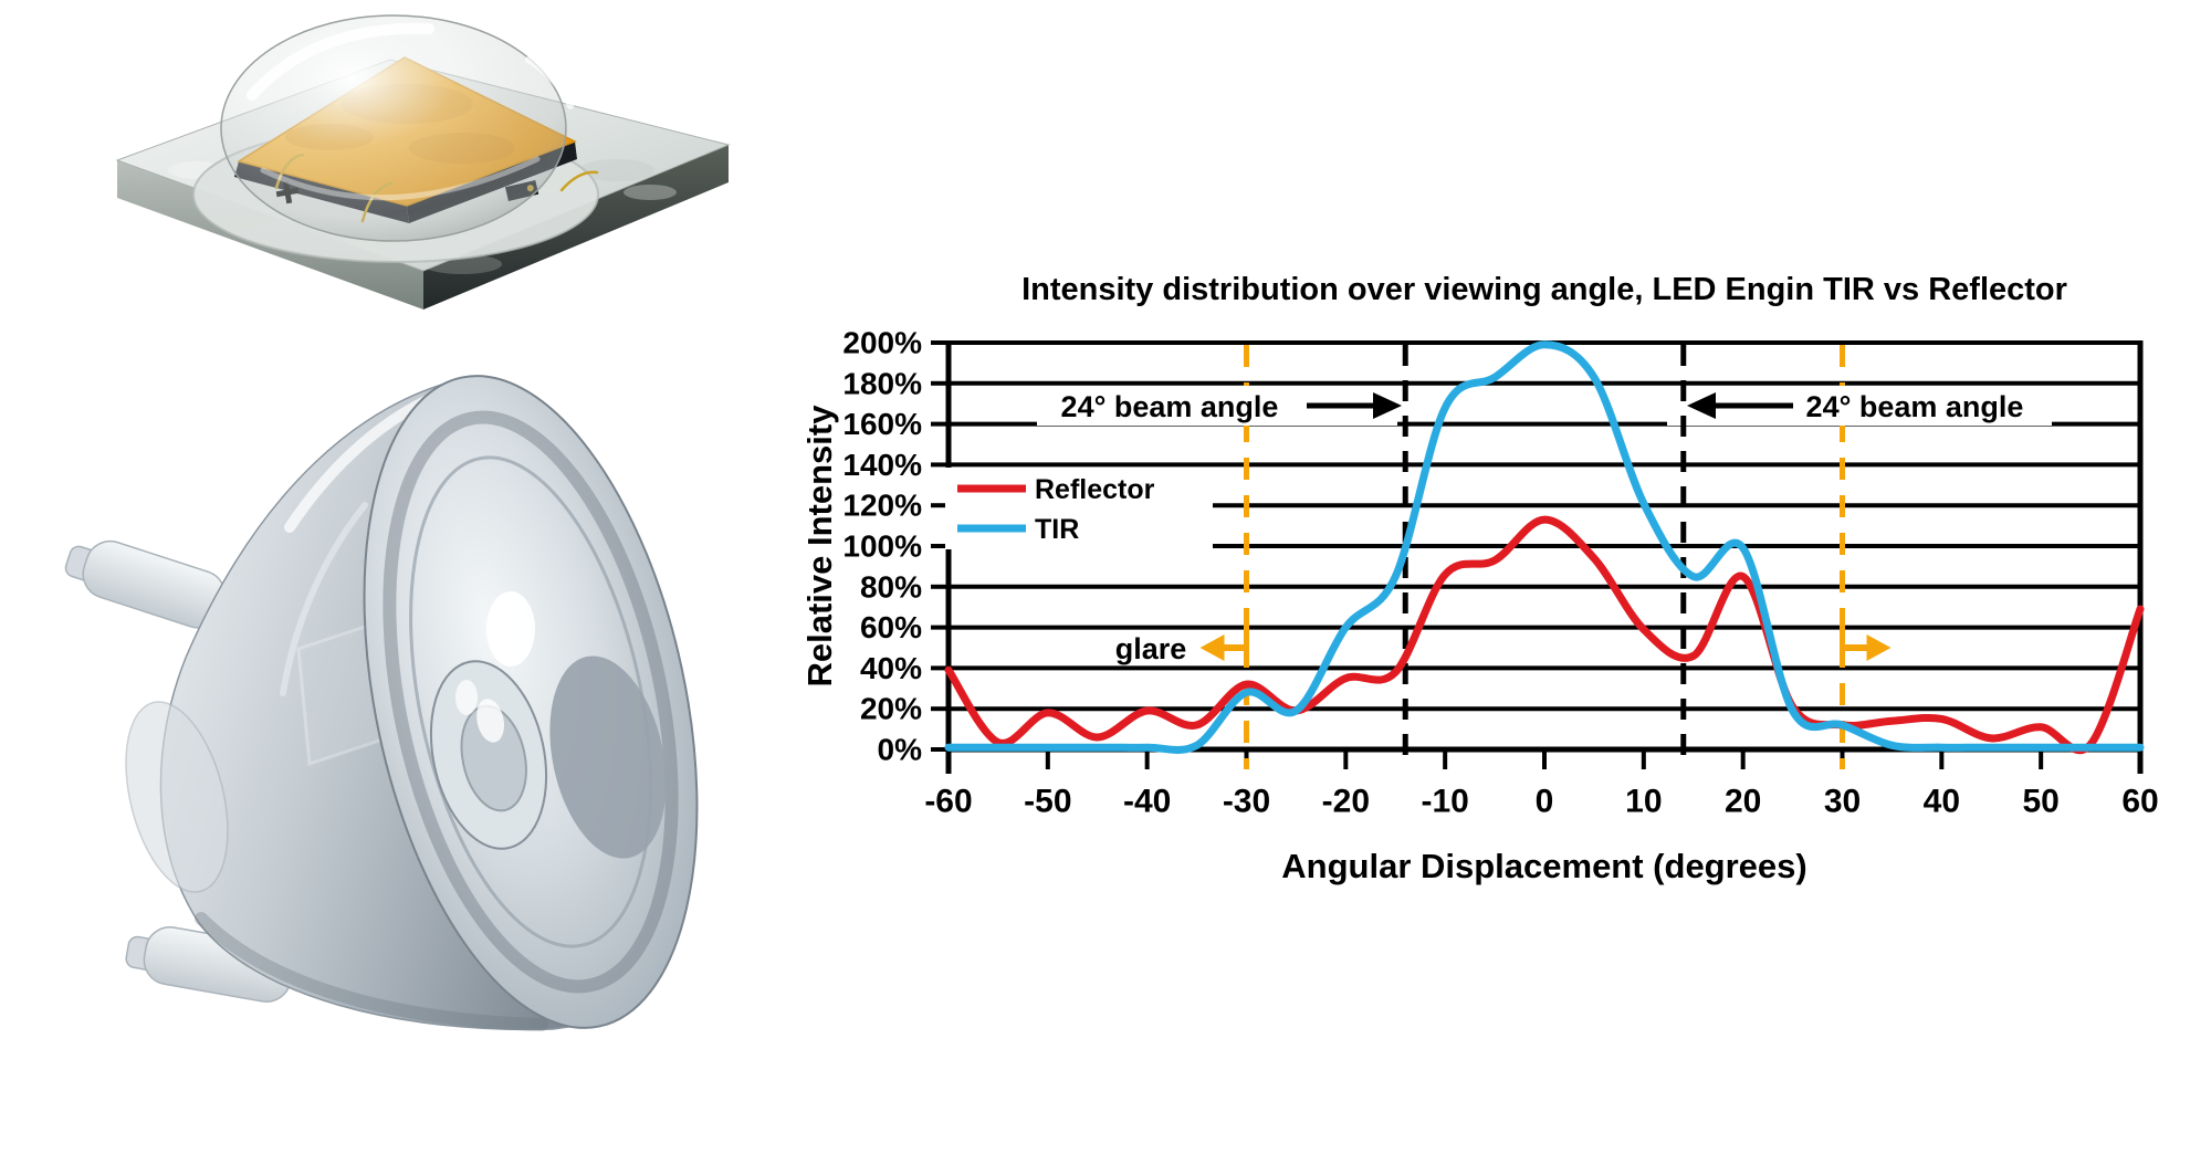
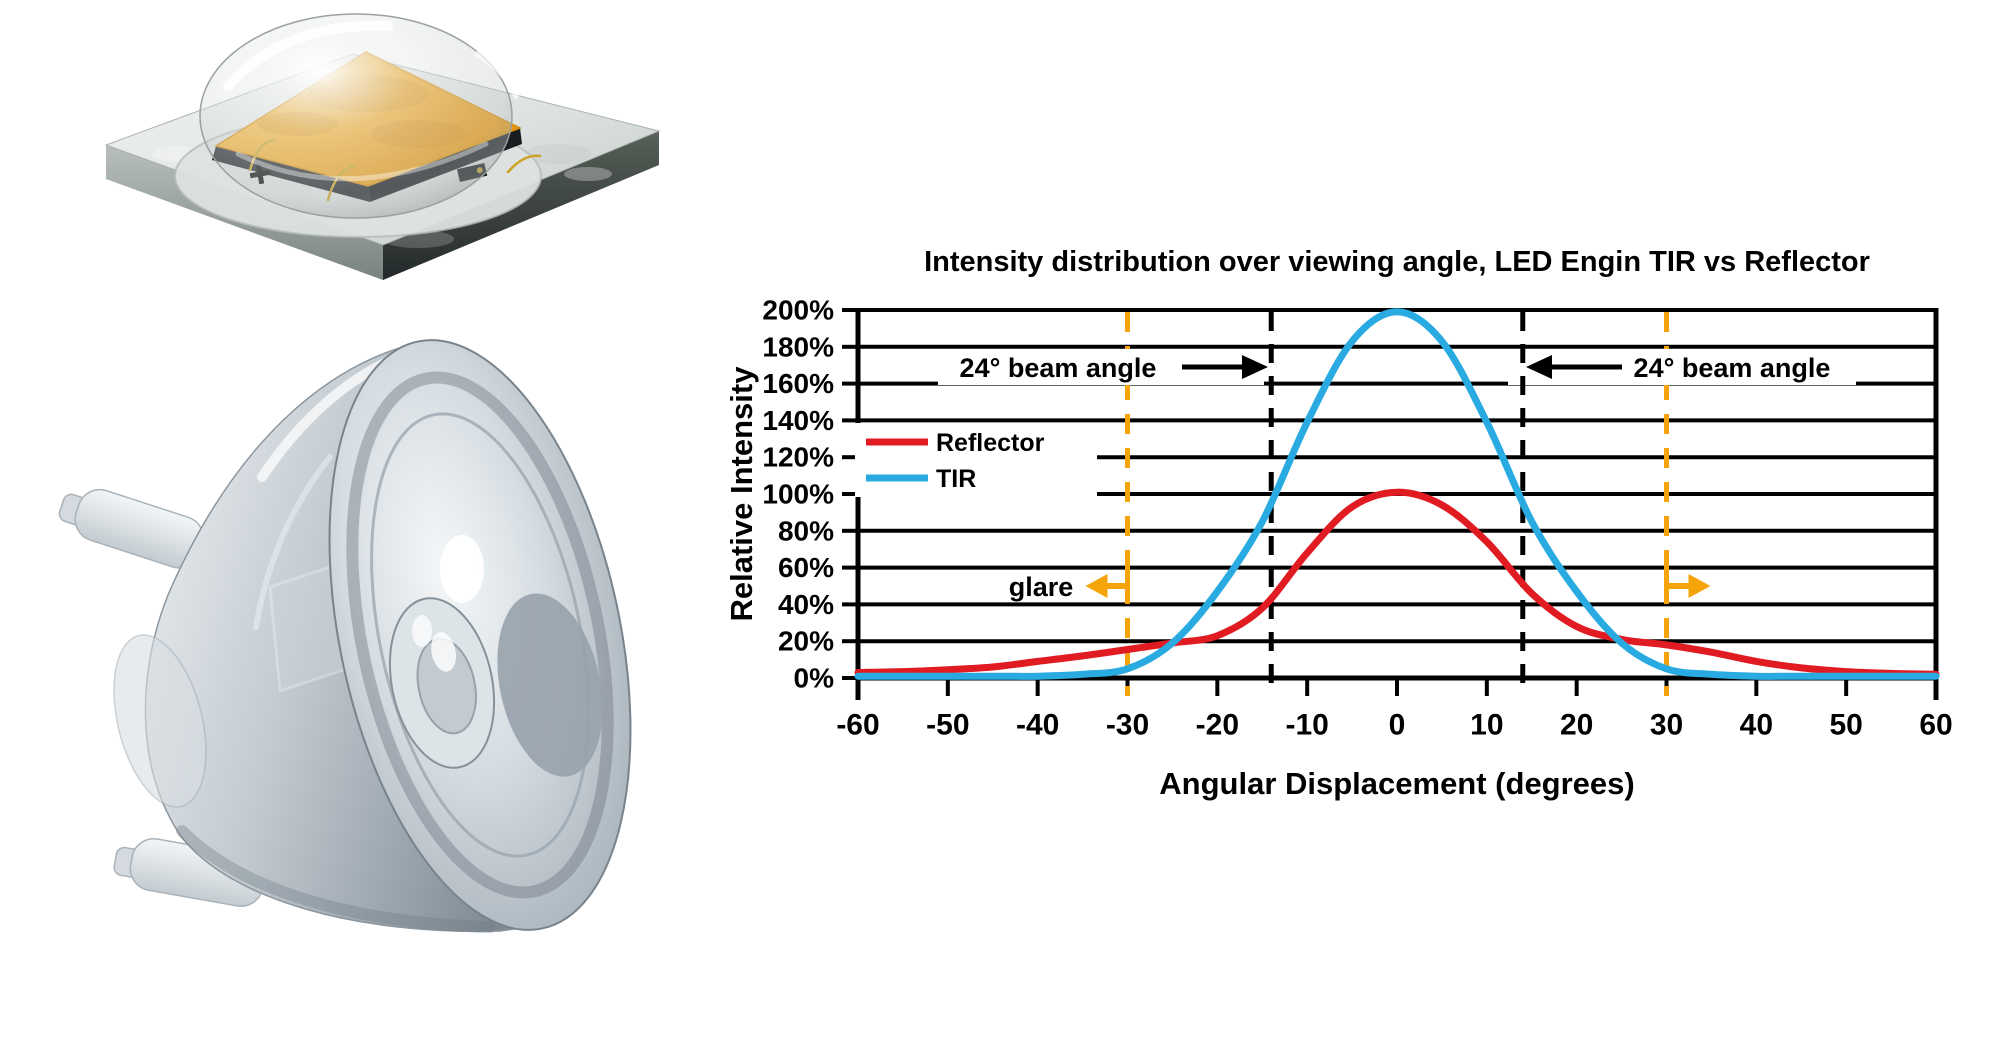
Reflector/-60: 39% -> 3%
Reflector/-50: 18% -> 4%
Reflector/-40: 19% -> 9%
Reflector/-30: 32% -> 16%
TIR/-30: 28% -> 5%
Reflector/-20: 35% -> 23%
TIR/-20: 60% -> 47%
Reflector/-10: 86% -> 68%
TIR/-10: 168% -> 139%
Reflector/0: 113% -> 101%
Reflector/10: 59% -> 74%
TIR/10: 121% -> 139%
Reflector/20: 85% -> 28%
TIR/20: 99% -> 47%
Reflector/30: 12% -> 18%
TIR/30: 12% -> 5%
Reflector/40: 15% -> 9%
Reflector/50: 11% -> 4%
Reflector/60: 69% -> 2%
